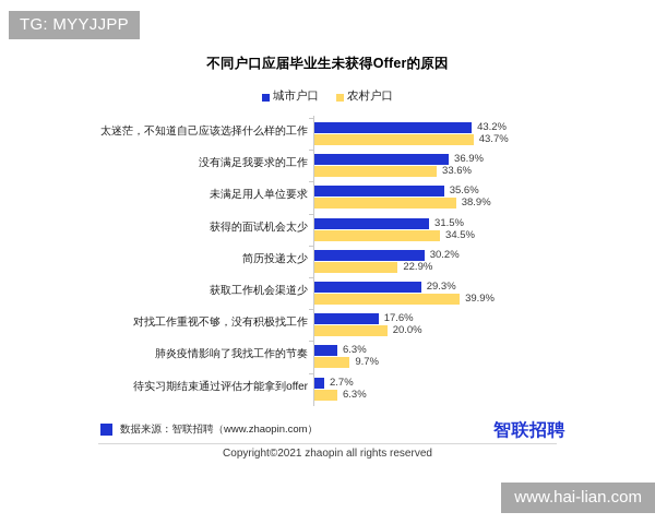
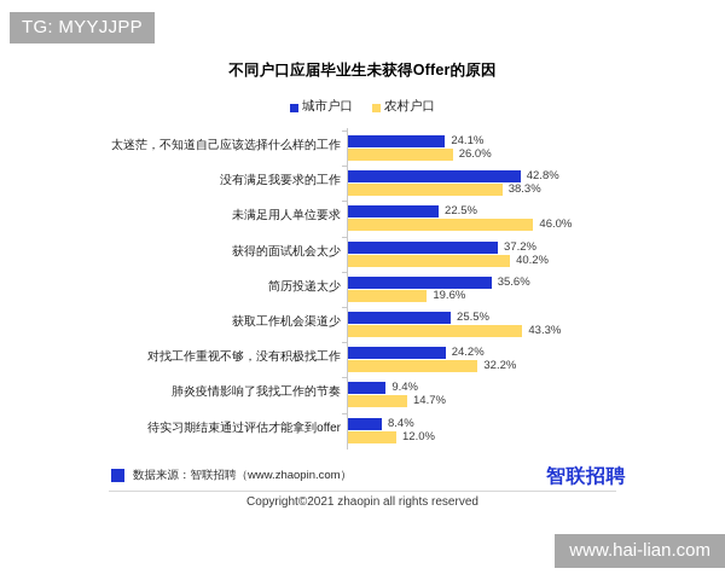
城市户口/太迷茫，不知道自己应该选择什么样的工作: 43.2% -> 24.1%
农村户口/太迷茫，不知道自己应该选择什么样的工作: 43.7% -> 26.0%
城市户口/没有满足我要求的工作: 36.9% -> 42.8%
农村户口/没有满足我要求的工作: 33.6% -> 38.3%
城市户口/未满足用人单位要求: 35.6% -> 22.5%
农村户口/未满足用人单位要求: 38.9% -> 46.0%
城市户口/获得的面试机会太少: 31.5% -> 37.2%
农村户口/获得的面试机会太少: 34.5% -> 40.2%
城市户口/简历投递太少: 30.2% -> 35.6%
农村户口/简历投递太少: 22.9% -> 19.6%
城市户口/获取工作机会渠道少: 29.3% -> 25.5%
农村户口/获取工作机会渠道少: 39.9% -> 43.3%
城市户口/对找工作重视不够，没有积极找工作: 17.6% -> 24.2%
农村户口/对找工作重视不够，没有积极找工作: 20.0% -> 32.2%
城市户口/肺炎疫情影响了我找工作的节奏: 6.3% -> 9.4%
农村户口/肺炎疫情影响了我找工作的节奏: 9.7% -> 14.7%
城市户口/待实习期结束通过评估才能拿到offer: 2.7% -> 8.4%
农村户口/待实习期结束通过评估才能拿到offer: 6.3% -> 12.0%
